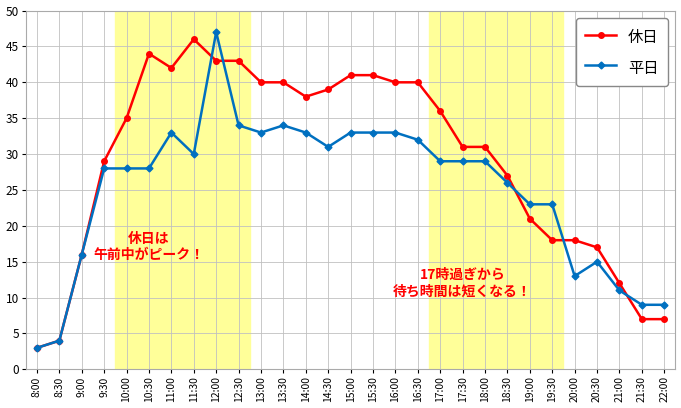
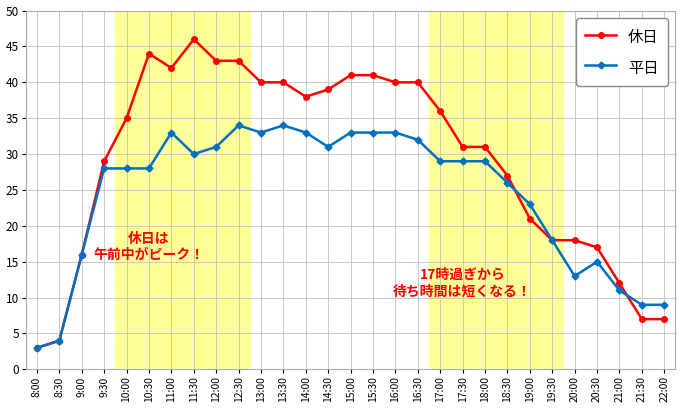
平日/12:00: 47 -> 31
平日/19:30: 23 -> 18
